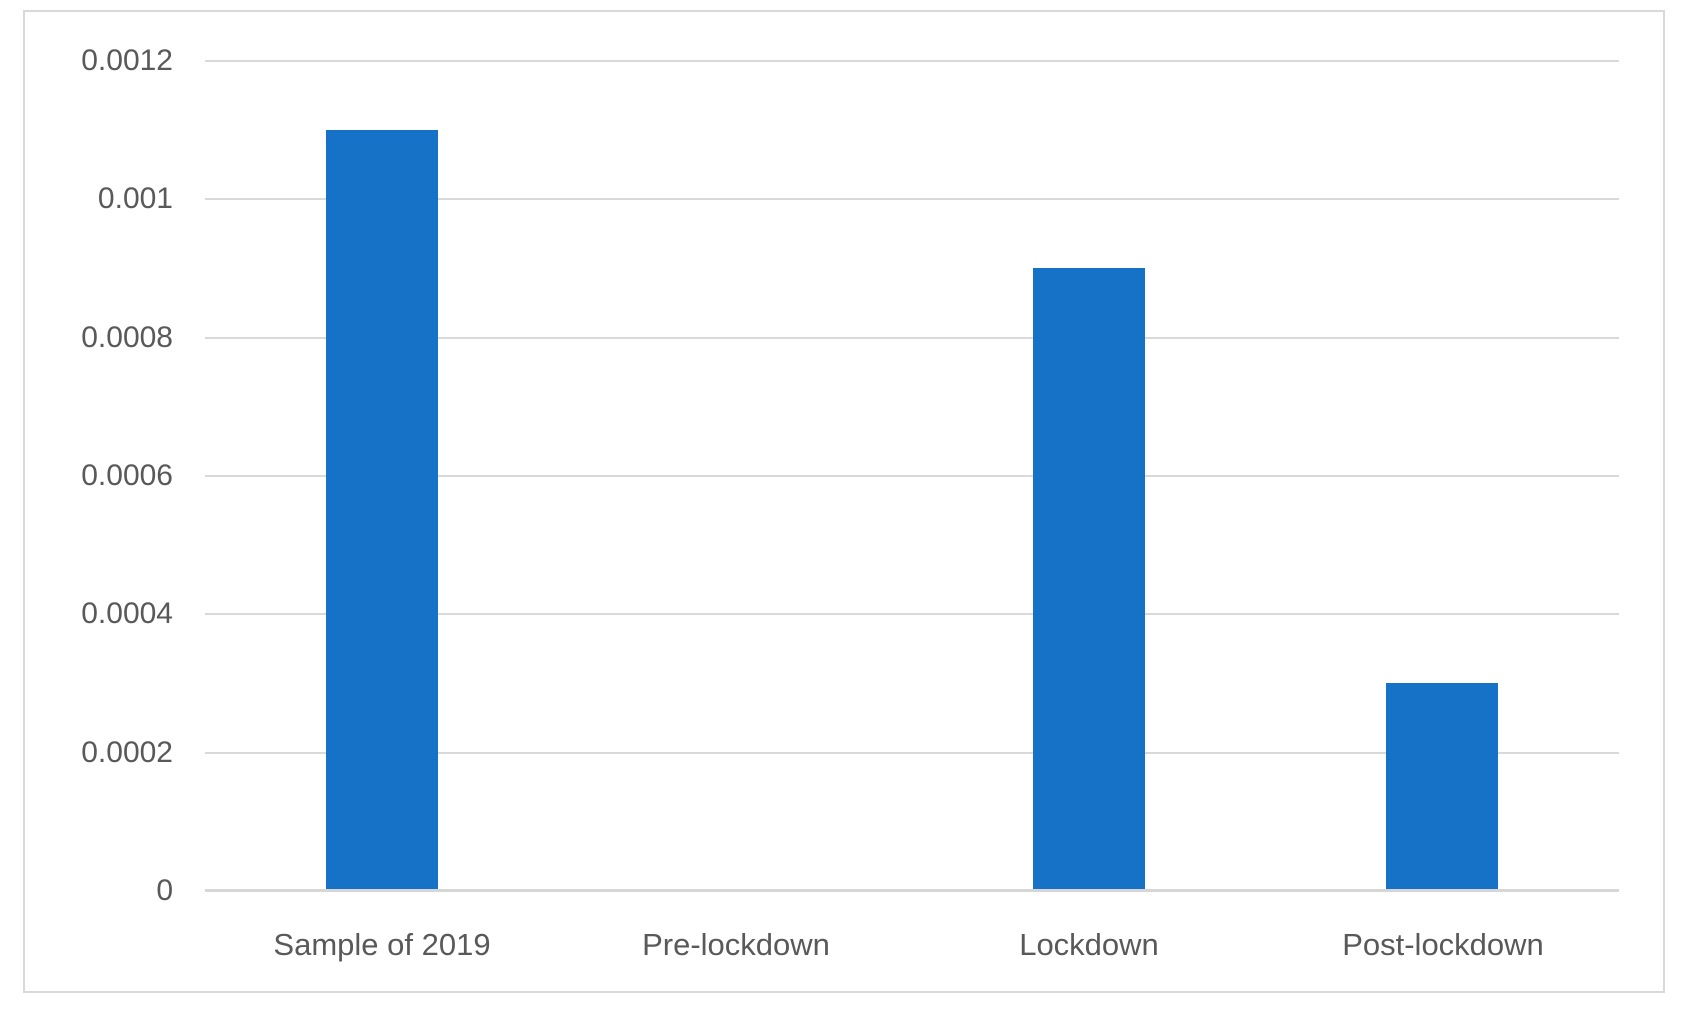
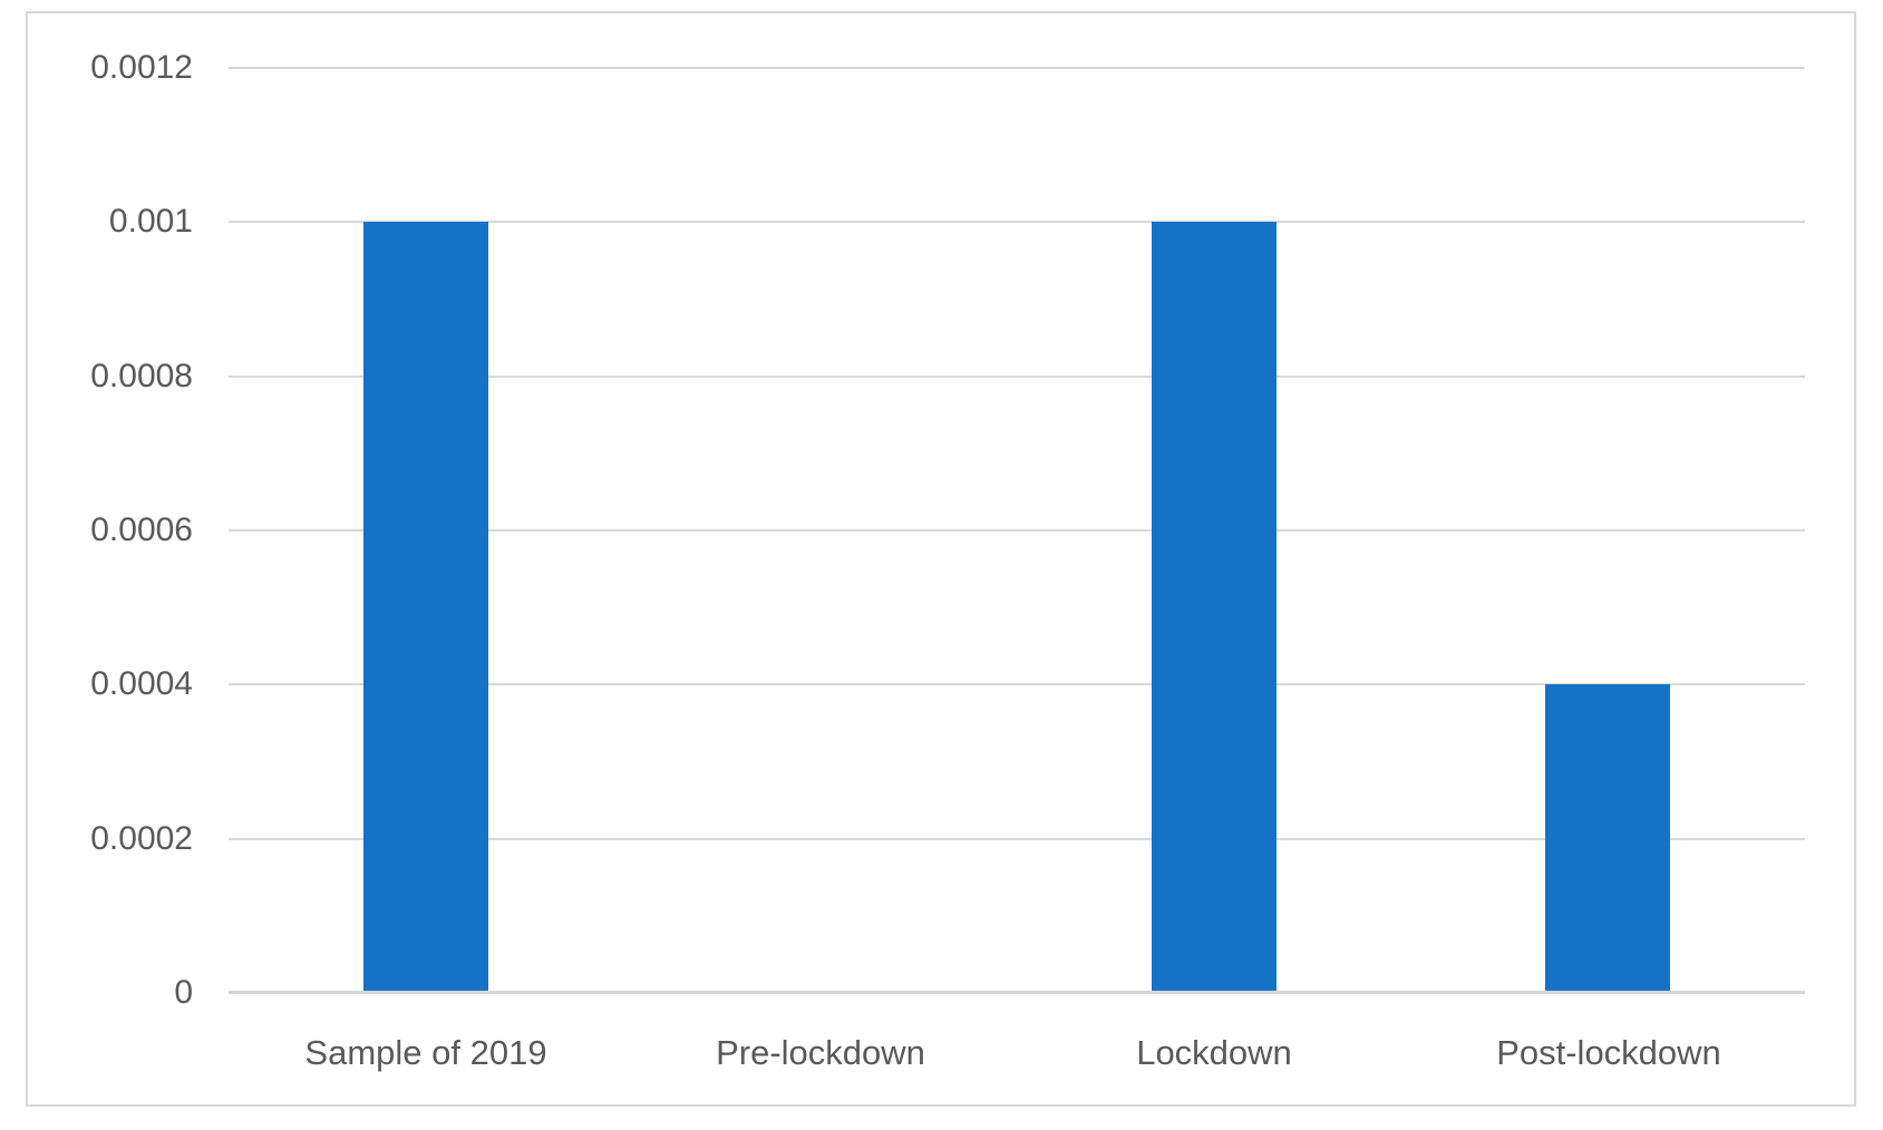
Sample of 2019: 0.0011 -> 0.0010
Lockdown: 0.0009 -> 0.0010
Post-lockdown: 0.0003 -> 0.0004
